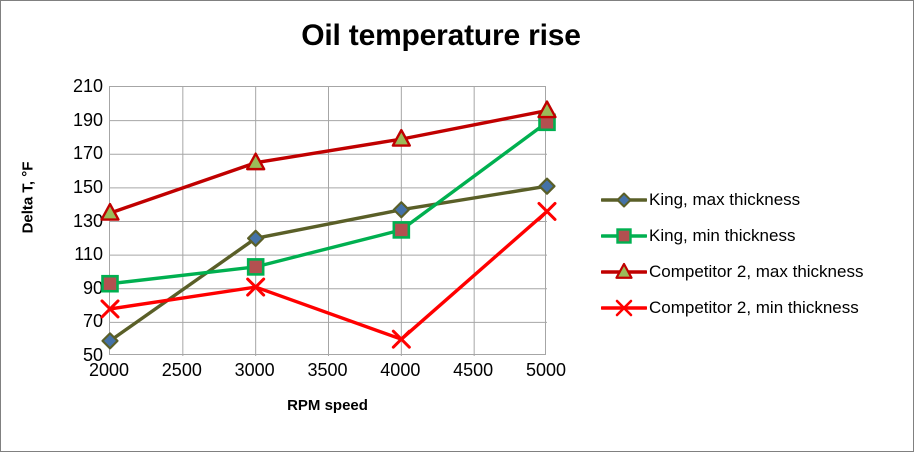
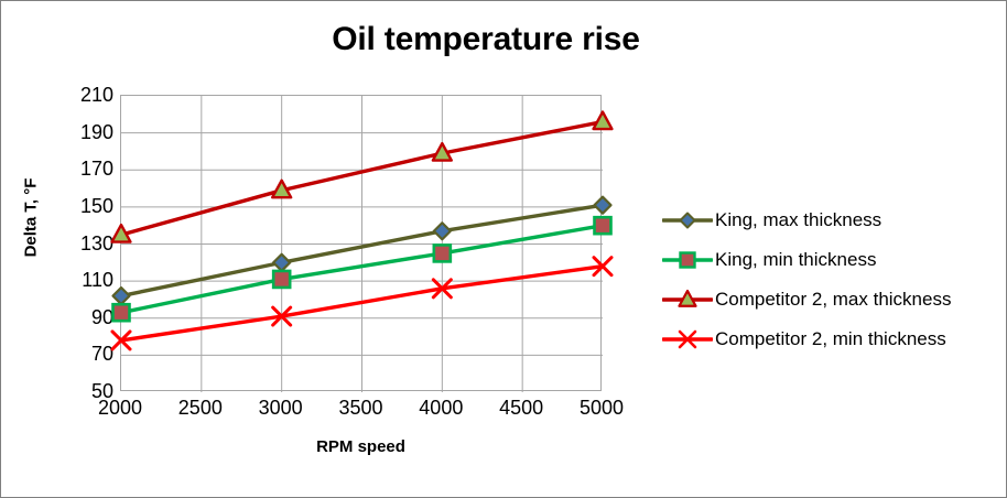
King, max thickness/2000: 59 -> 102
King, min thickness/3000: 103 -> 111
Competitor 2, max thickness/3000: 165 -> 159
Competitor 2, min thickness/4000: 60 -> 106
King, min thickness/5000: 189 -> 140
Competitor 2, min thickness/5000: 136 -> 118
